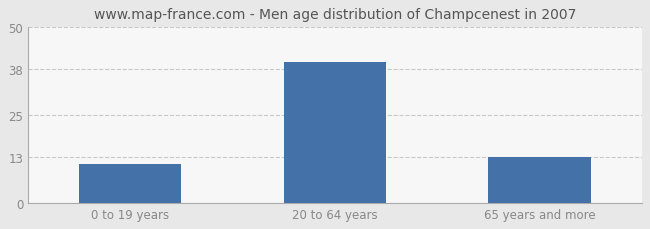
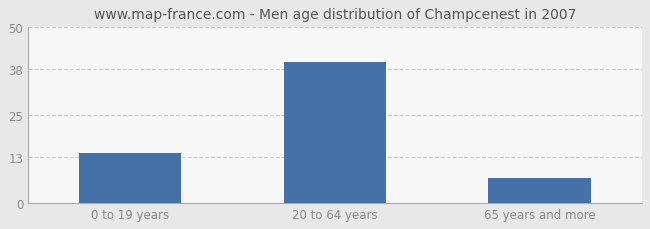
0 to 19 years: 11 -> 14
65 years and more: 13 -> 7
